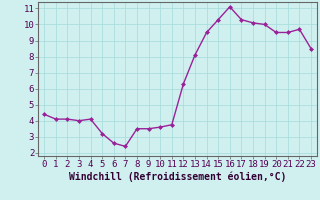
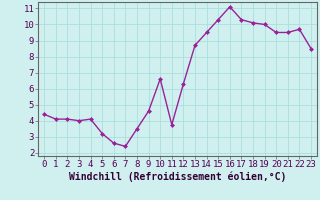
9: 3.5 -> 4.6
10: 3.6 -> 6.6
13: 8.1 -> 8.7
